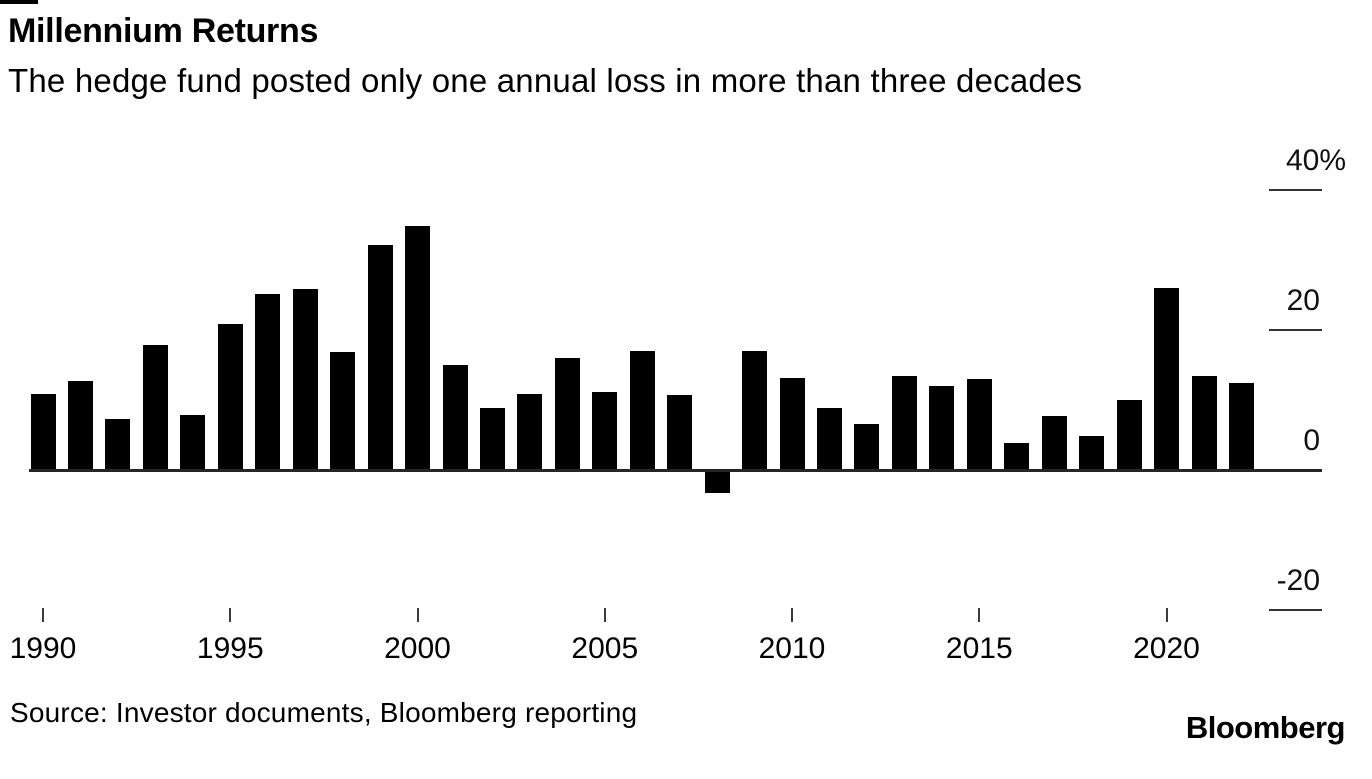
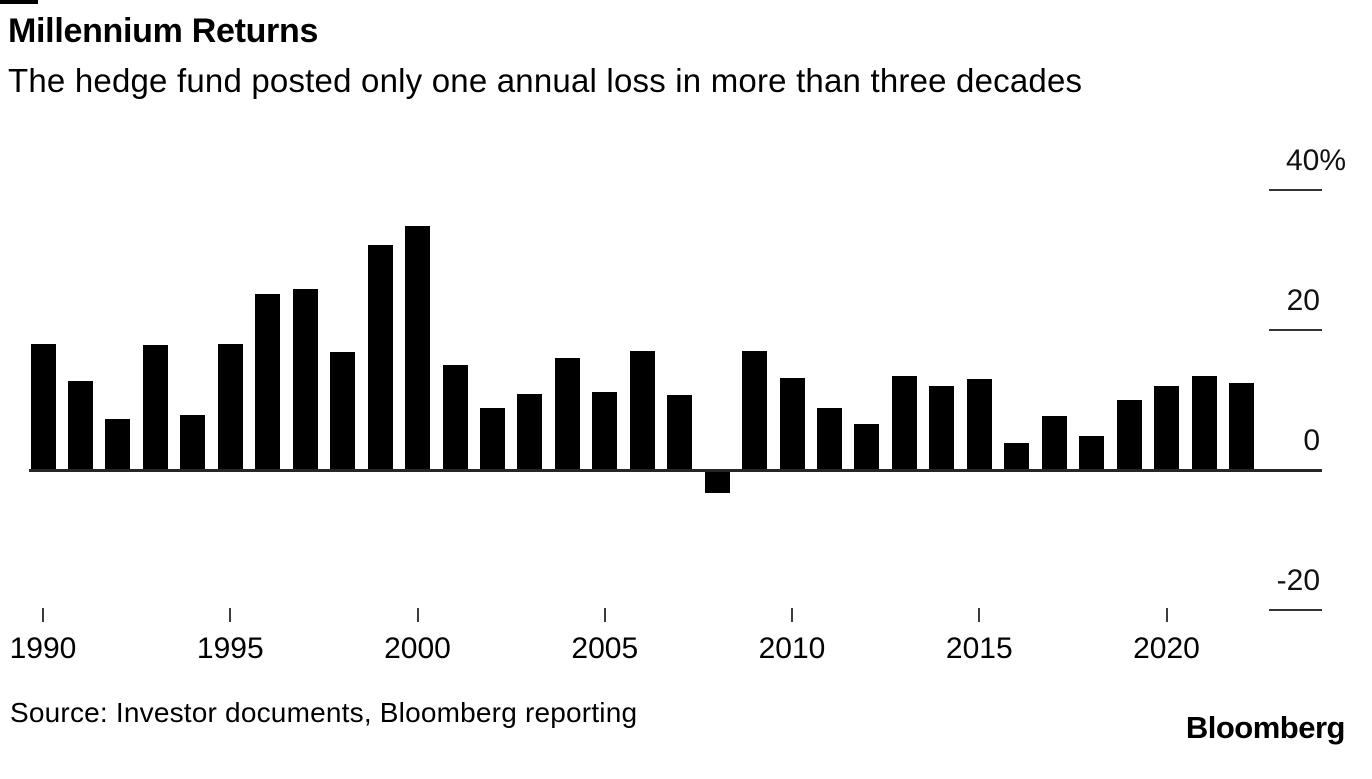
1990: 11 -> 18
1995: 21 -> 18
2020: 26 -> 12
